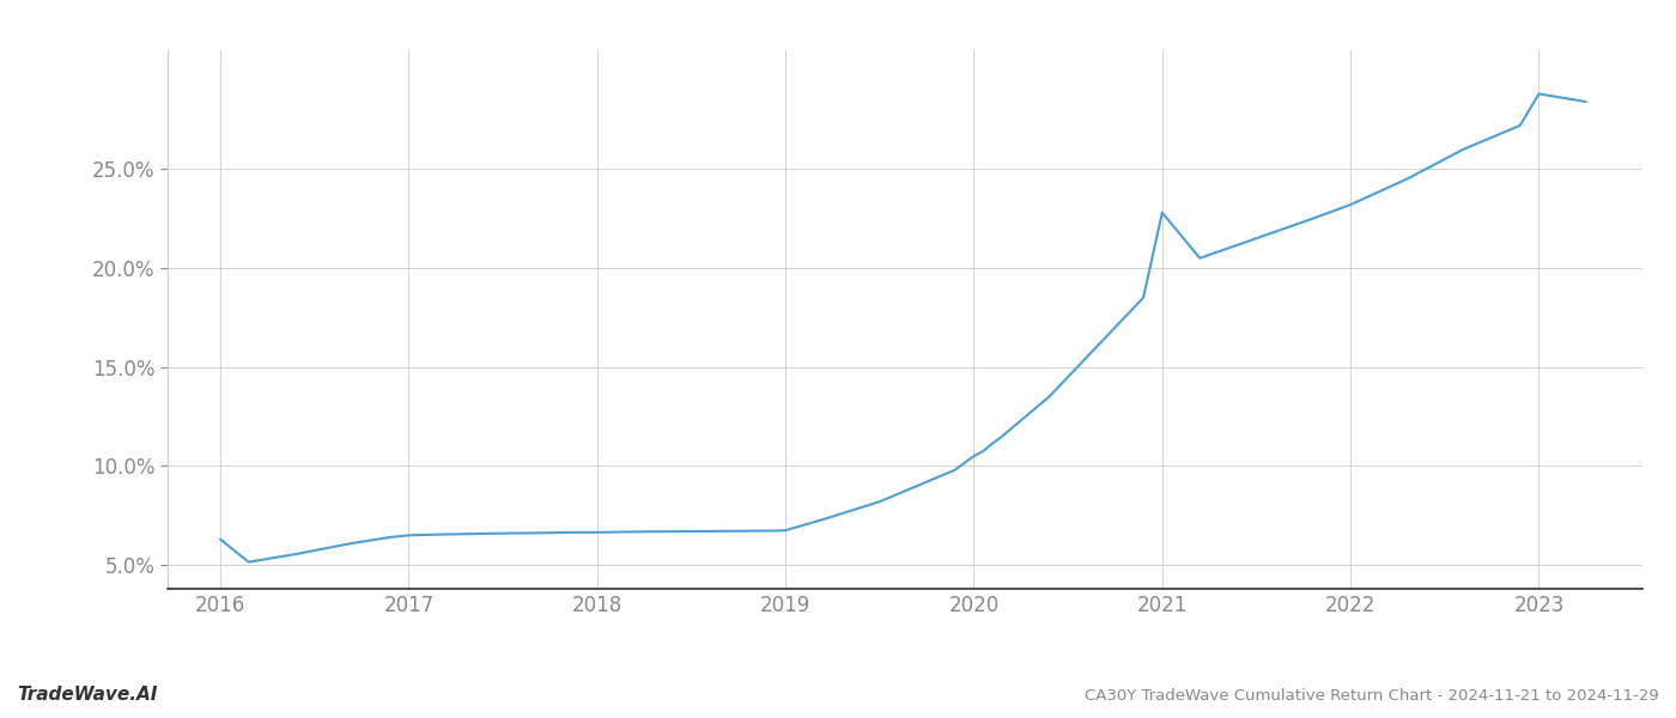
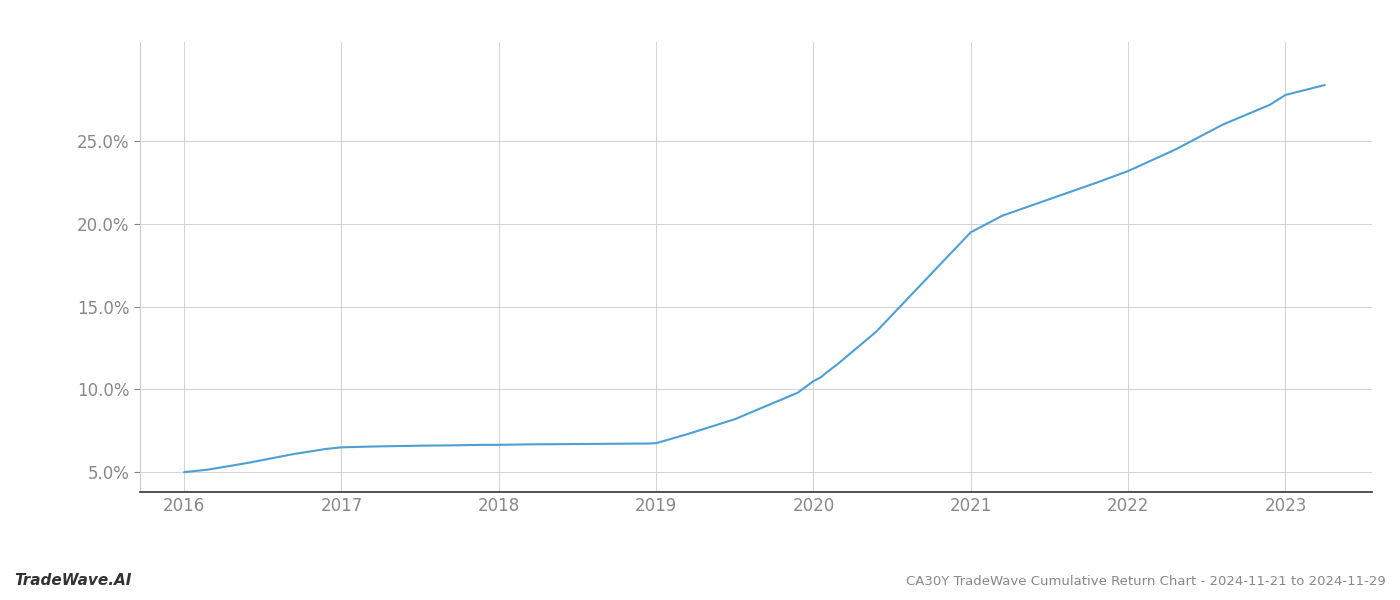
2016: 6.3% -> 5.0%
2021: 22.8% -> 19.5%
2023: 28.8% -> 27.8%
